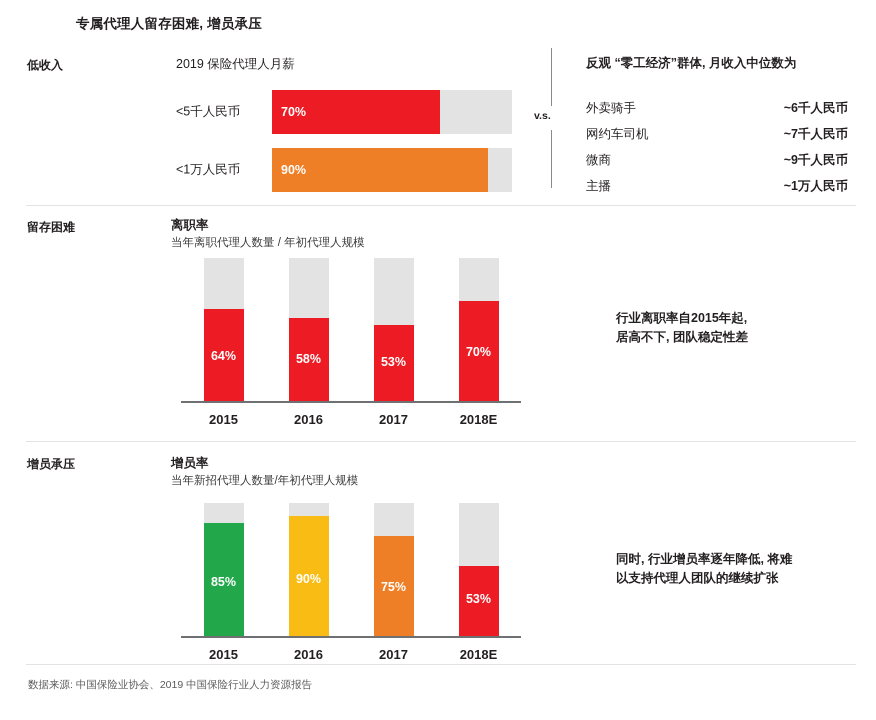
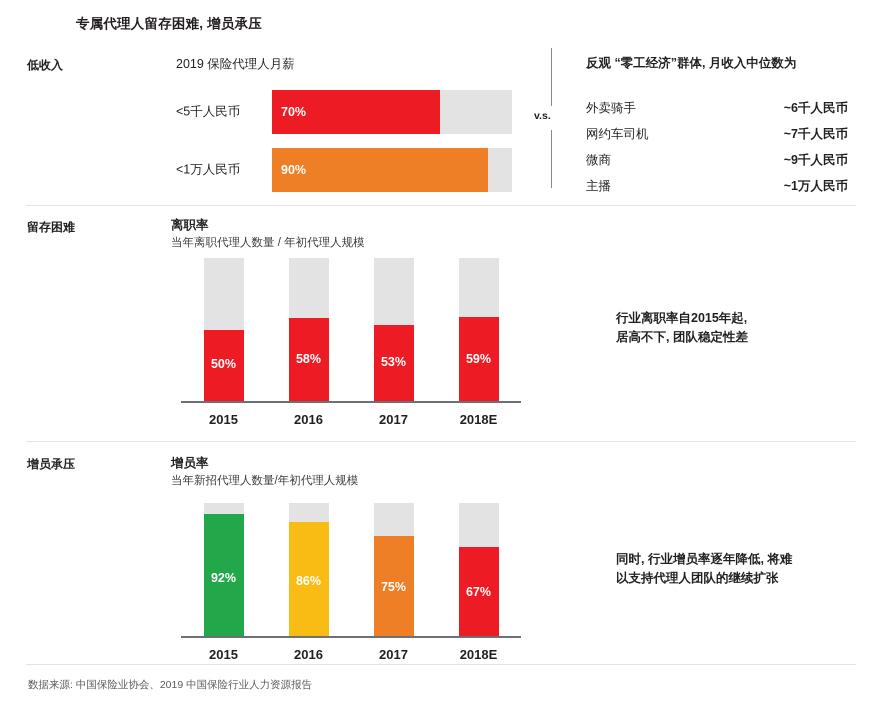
离职率/2015: 64% -> 50%
离职率/2018E: 70% -> 59%
增员率/2015: 85% -> 92%
增员率/2016: 90% -> 86%
增员率/2018E: 53% -> 67%
